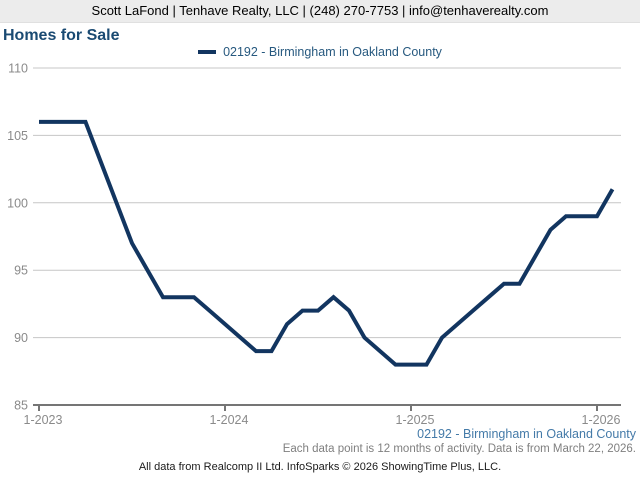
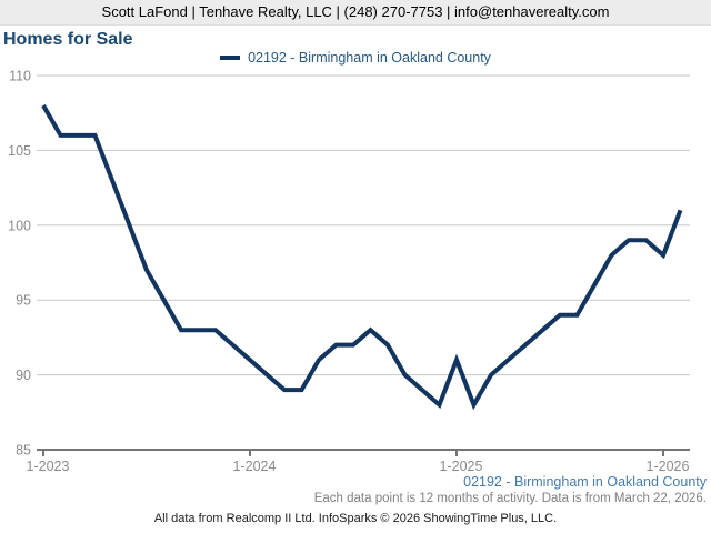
1-2023: 106 -> 108
1-2025: 88 -> 91
1-2026: 99 -> 98
